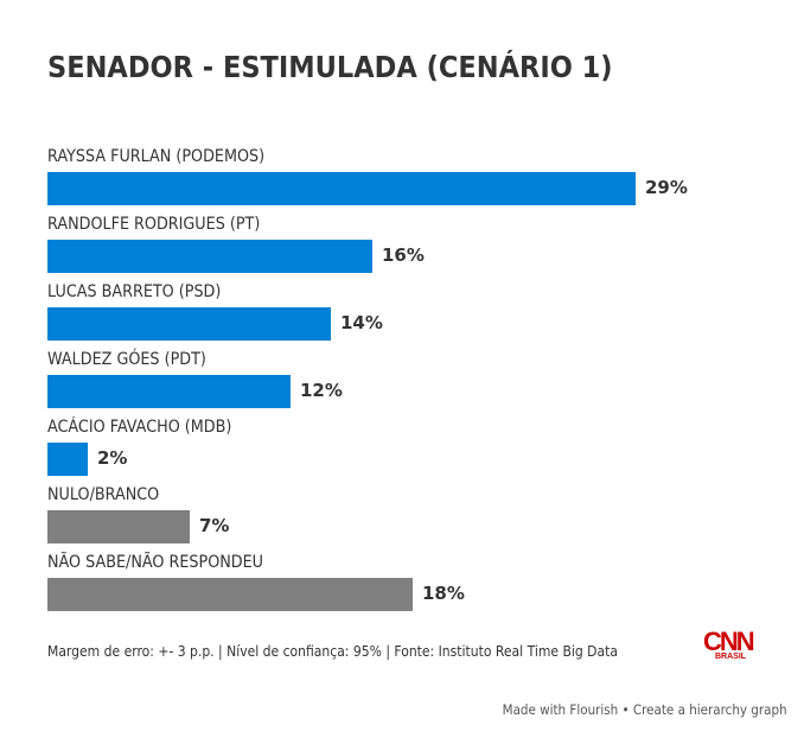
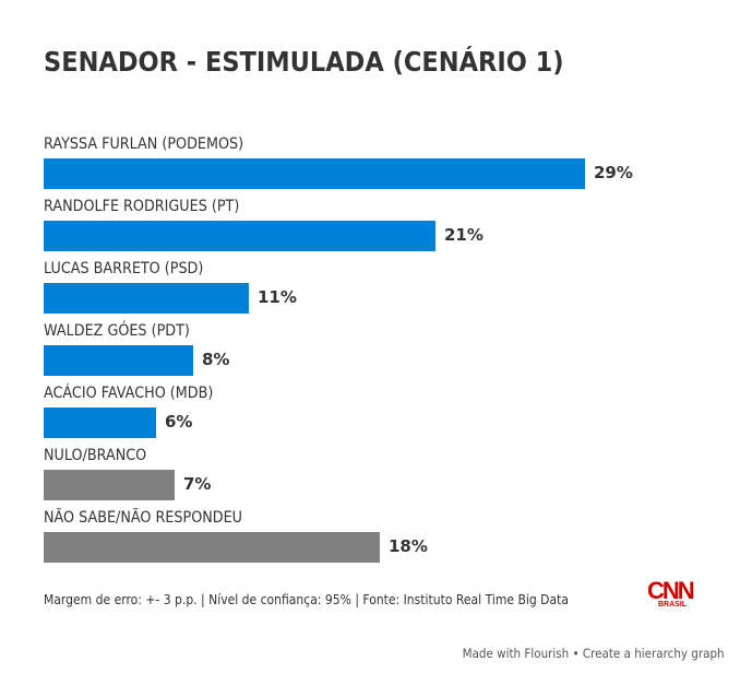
RANDOLFE RODRIGUES (PT): 16% -> 21%
LUCAS BARRETO (PSD): 14% -> 11%
WALDEZ GÓES (PDT): 12% -> 8%
ACÁCIO FAVACHO (MDB): 2% -> 6%
